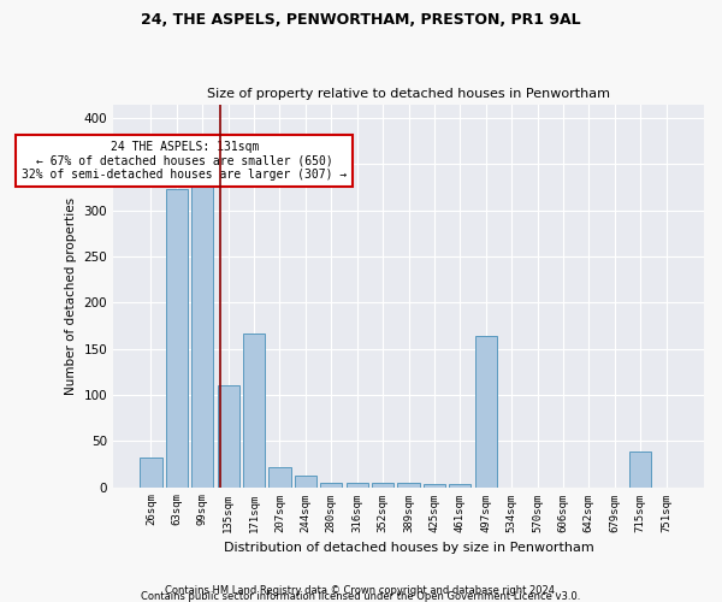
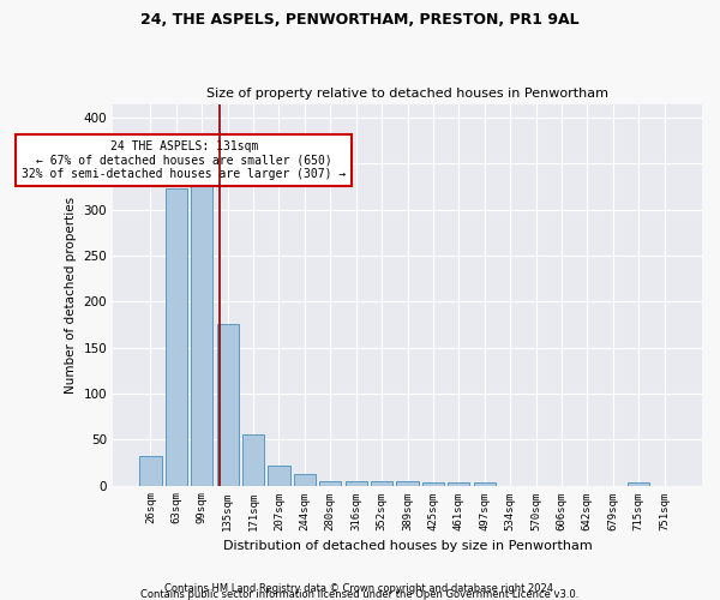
135sqm: 110 -> 176
171sqm: 166 -> 56
497sqm: 164 -> 3
715sqm: 38 -> 3
